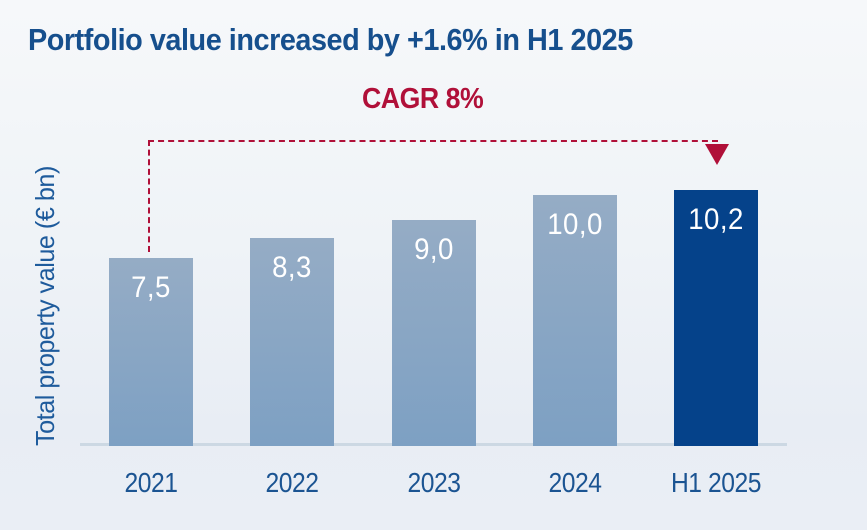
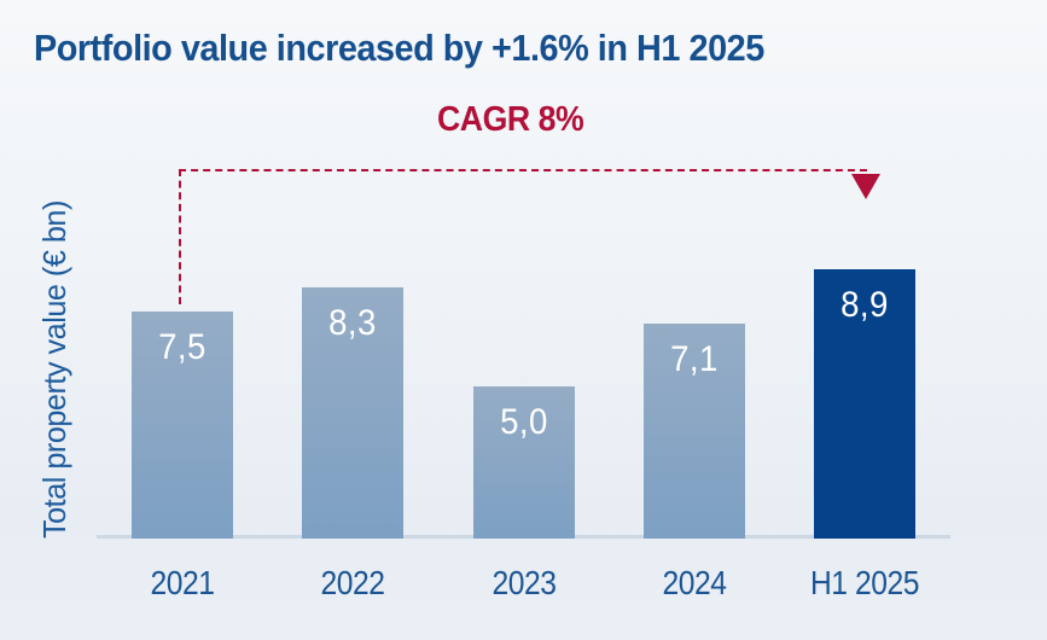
2023: 9,0 -> 5,0
2024: 10,0 -> 7,1
H1 2025: 10,2 -> 8,9
